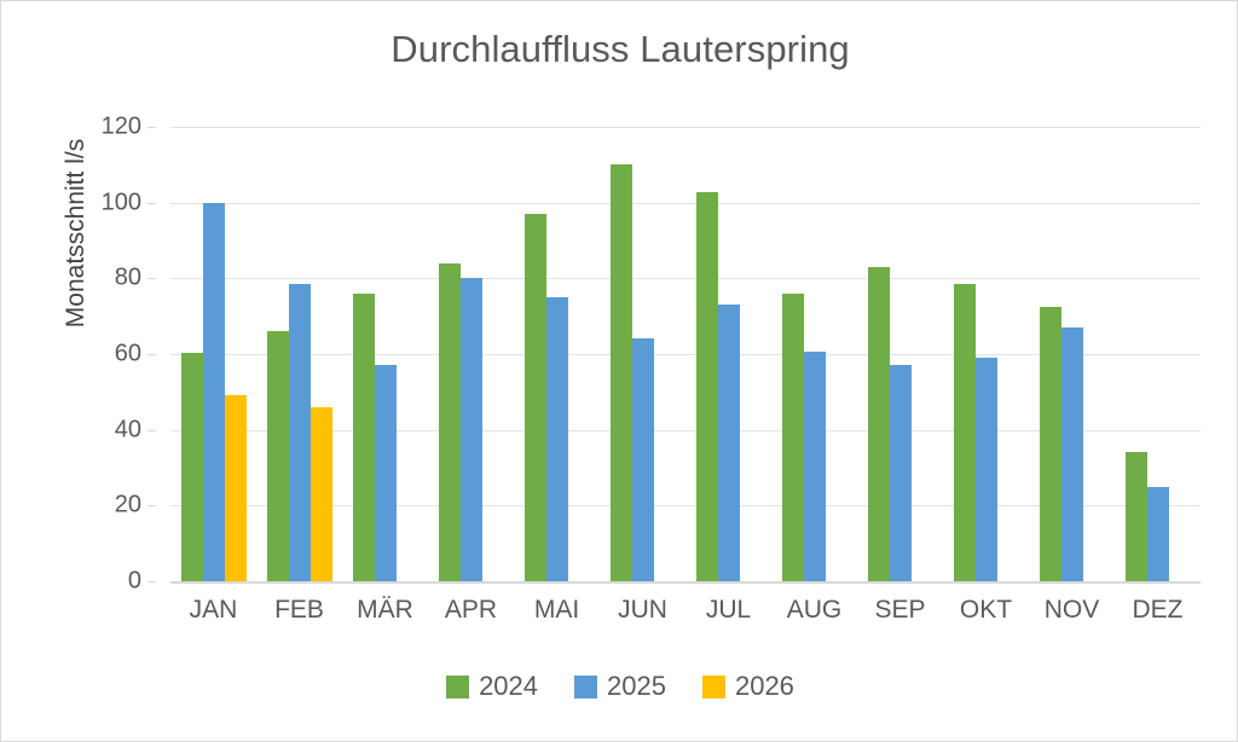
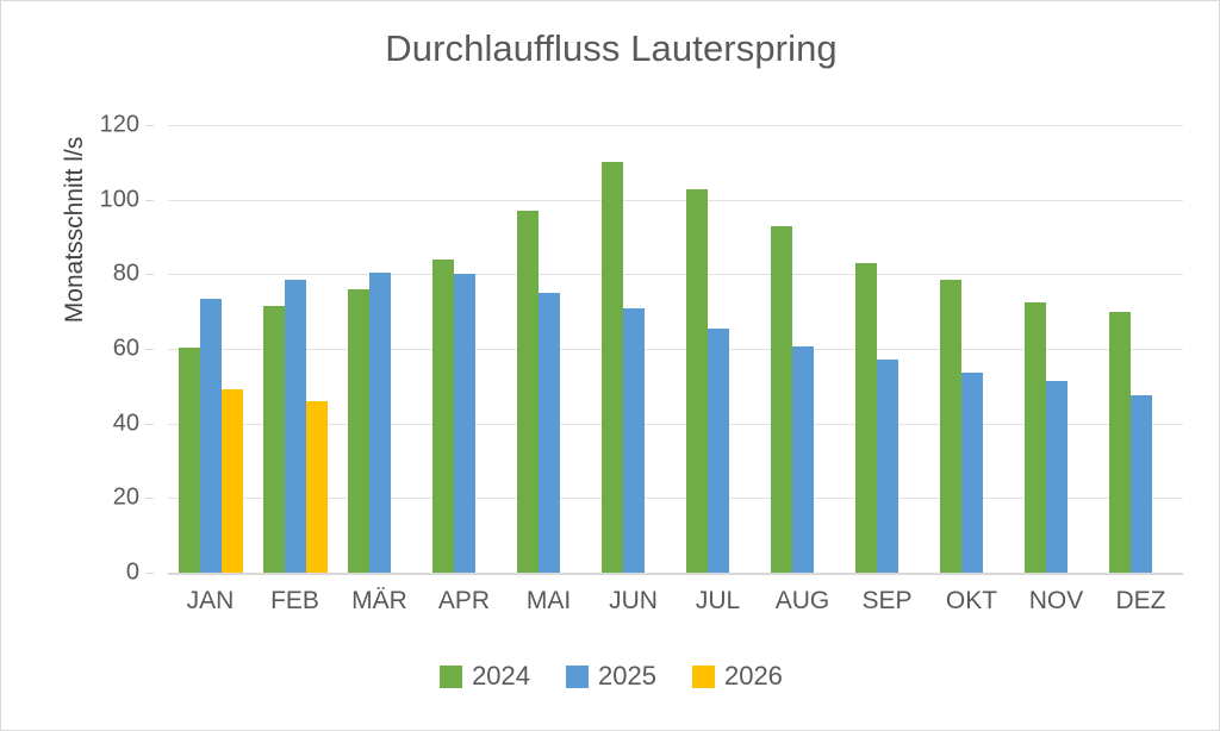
2025/JAN: 100 -> 73
2024/FEB: 66 -> 72
2025/MÄR: 57 -> 80
2025/JUN: 64 -> 71
2025/JUL: 73 -> 66
2024/AUG: 76 -> 93
2025/OKT: 59 -> 54
2025/NOV: 67 -> 52
2024/DEZ: 34 -> 70
2025/DEZ: 25 -> 48
